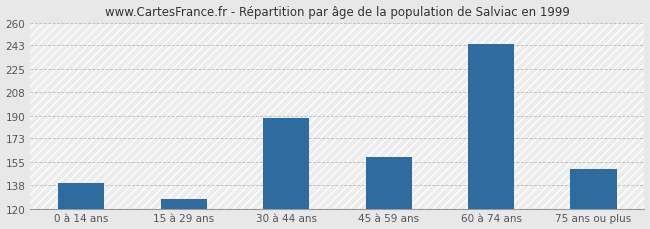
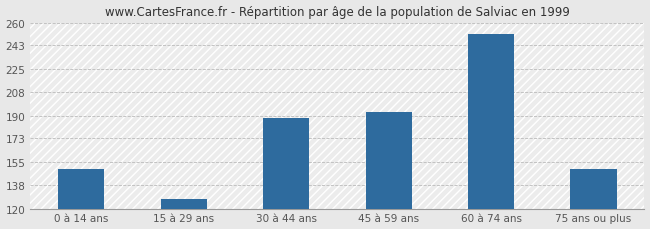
0 à 14 ans: 139 -> 150
45 à 59 ans: 159 -> 193
60 à 74 ans: 244 -> 252
